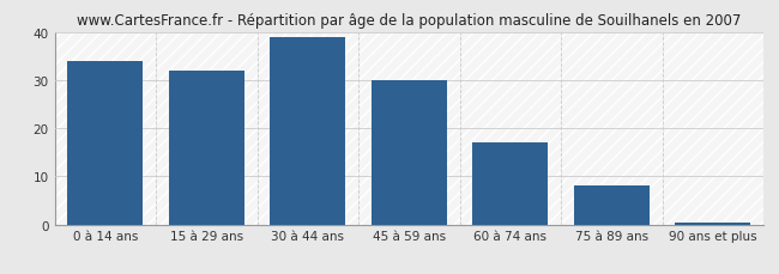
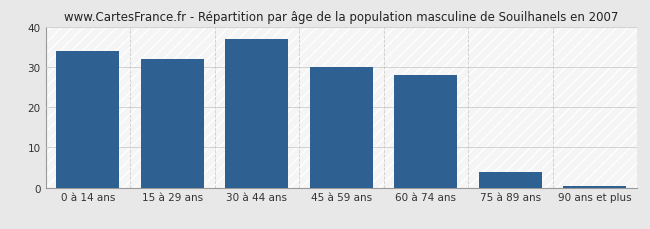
30 à 44 ans: 39.0 -> 37.0
60 à 74 ans: 17.0 -> 28.0
75 à 89 ans: 8.0 -> 4.0
